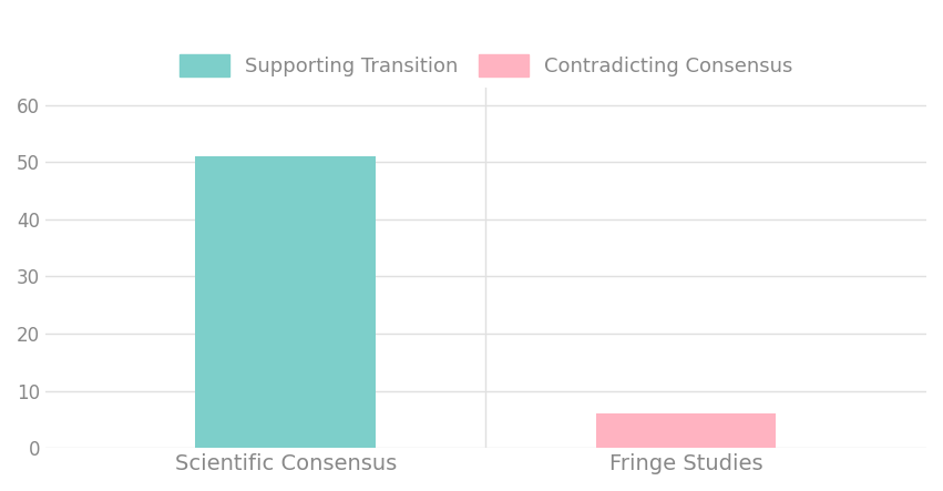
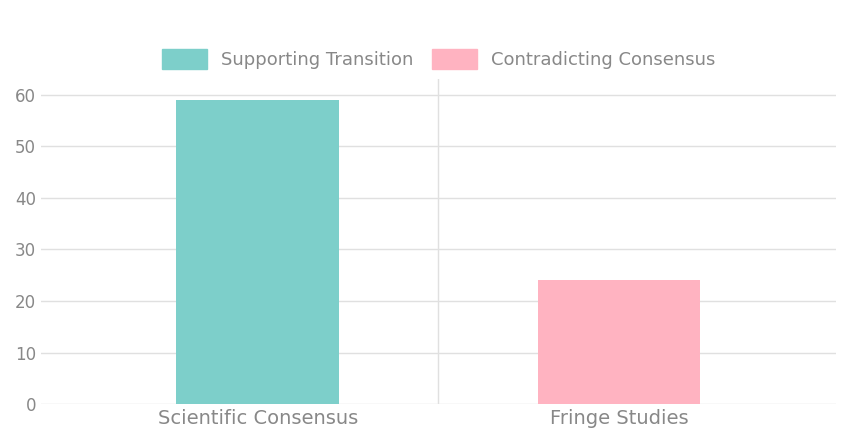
Scientific Consensus: 51 -> 59
Fringe Studies: 6 -> 24
